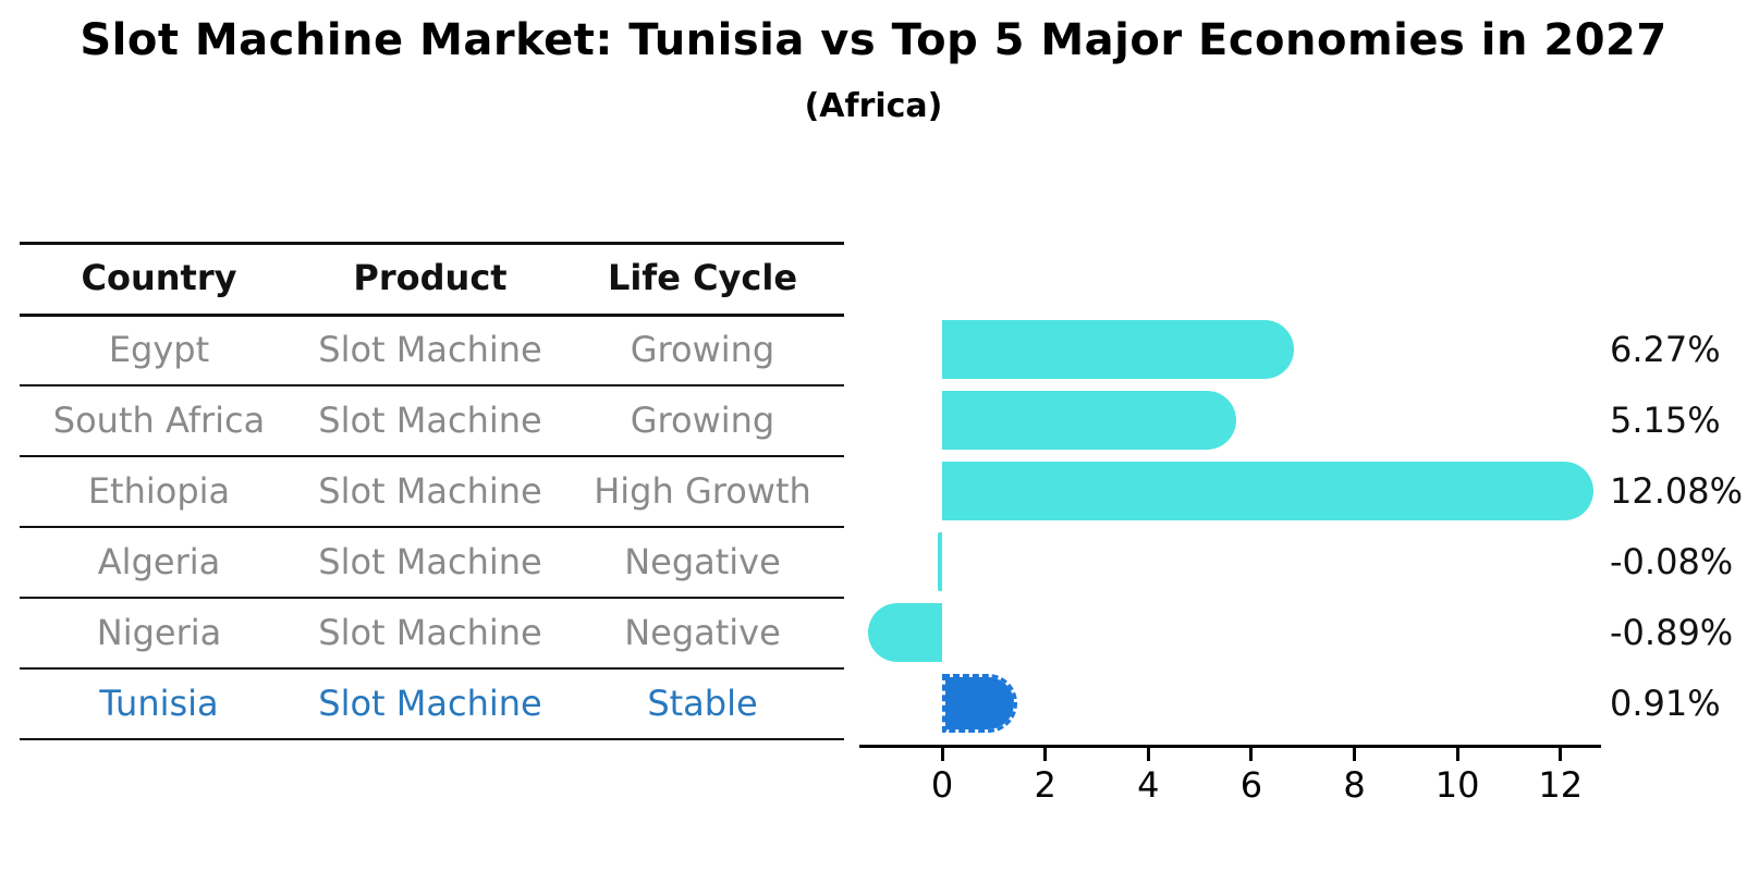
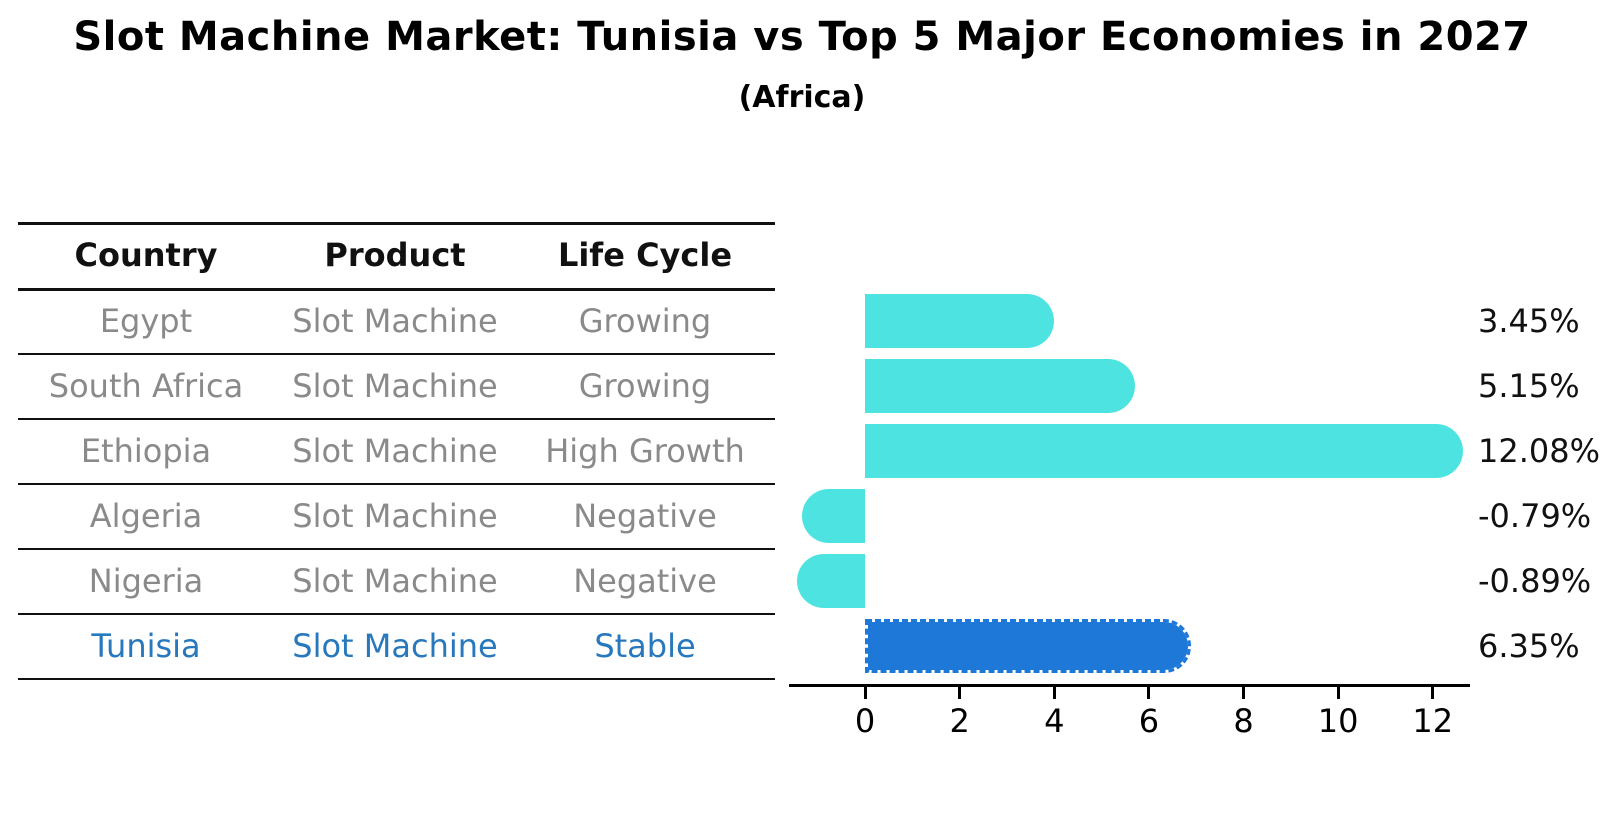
Egypt: 6.27% -> 3.45%
Algeria: -0.08% -> -0.79%
Tunisia: 0.91% -> 6.35%
